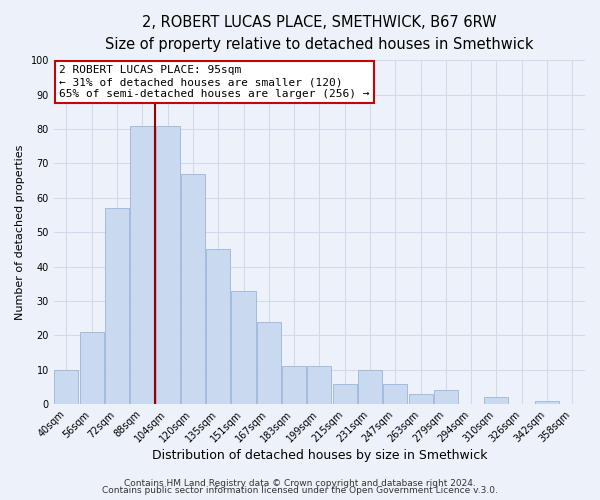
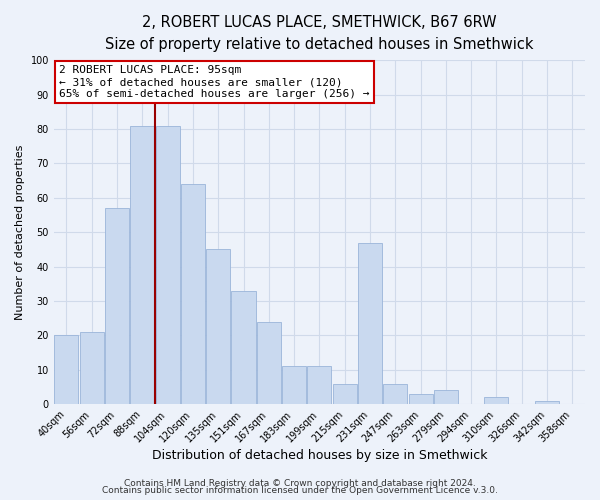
40sqm: 10 -> 20
120sqm: 67 -> 64
231sqm: 10 -> 47
